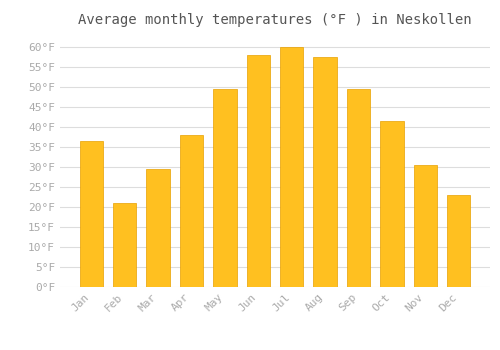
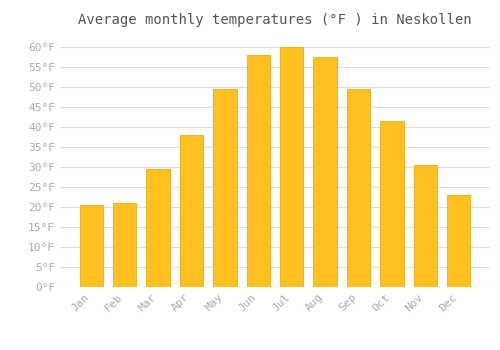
Jan: 36.5°F -> 20.5°F
